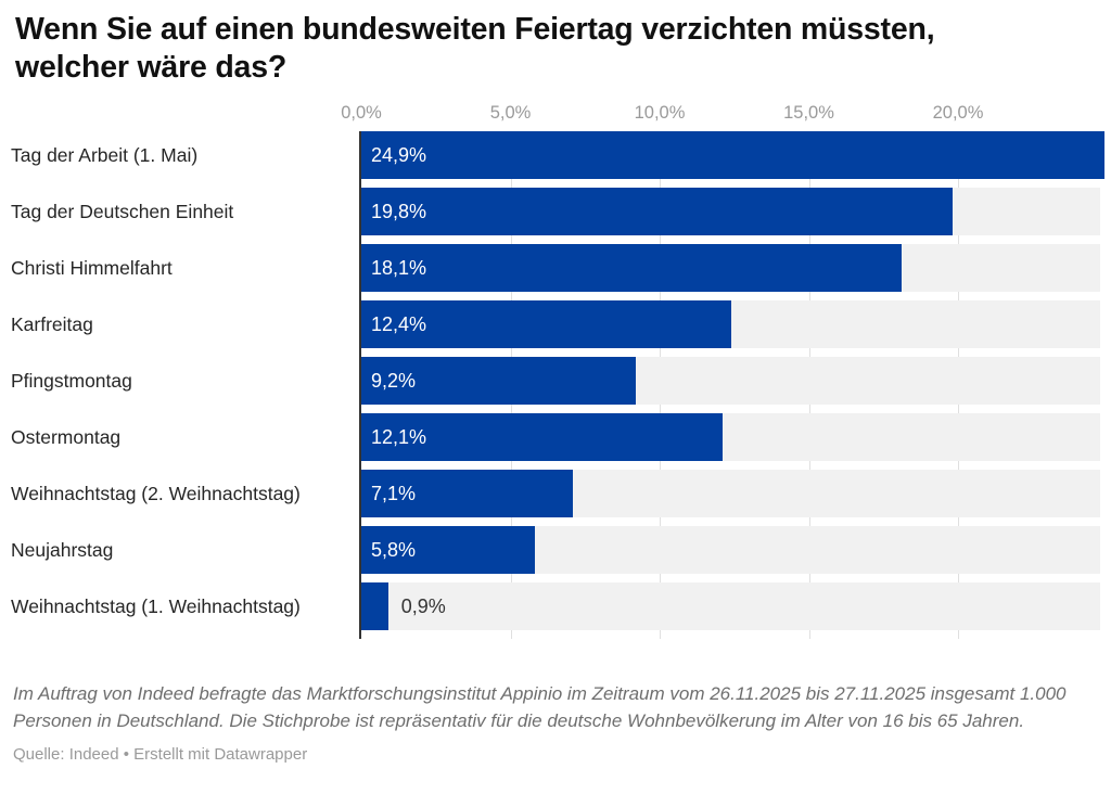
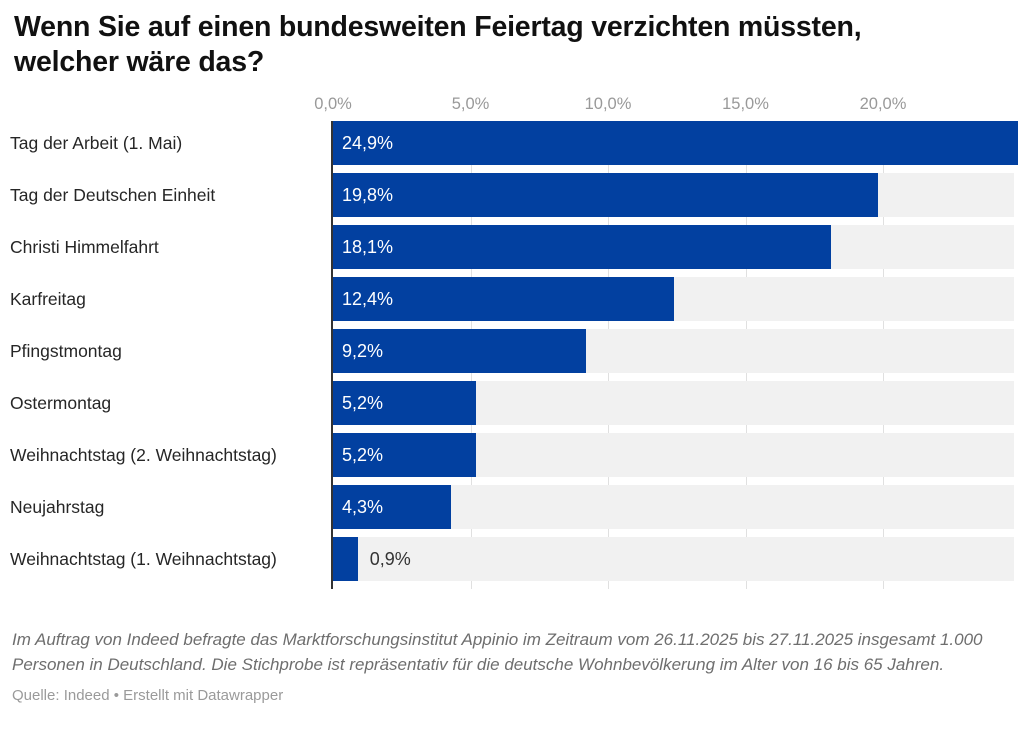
Ostermontag: 12,1% -> 5,2%
Weihnachtstag (2. Weihnachtstag): 7,1% -> 5,2%
Neujahrstag: 5,8% -> 4,3%
